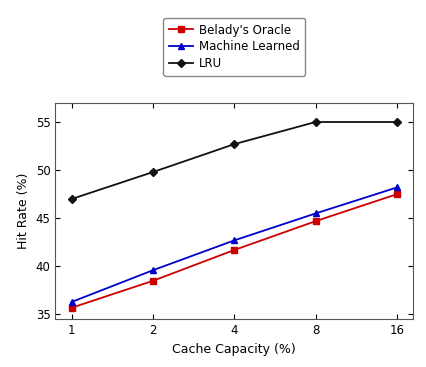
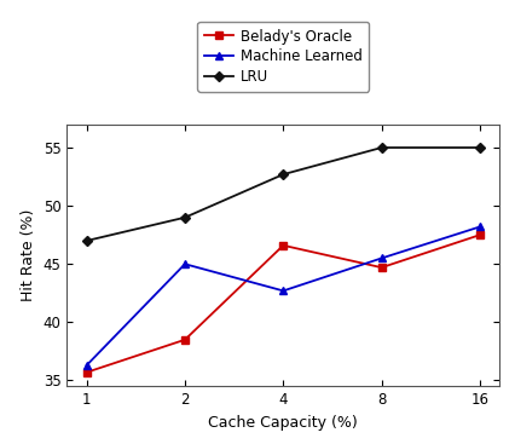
Machine Learned/2: 39.6 -> 45.0
LRU/2: 49.8 -> 49.0
Belady's Oracle/4: 41.7 -> 46.6
